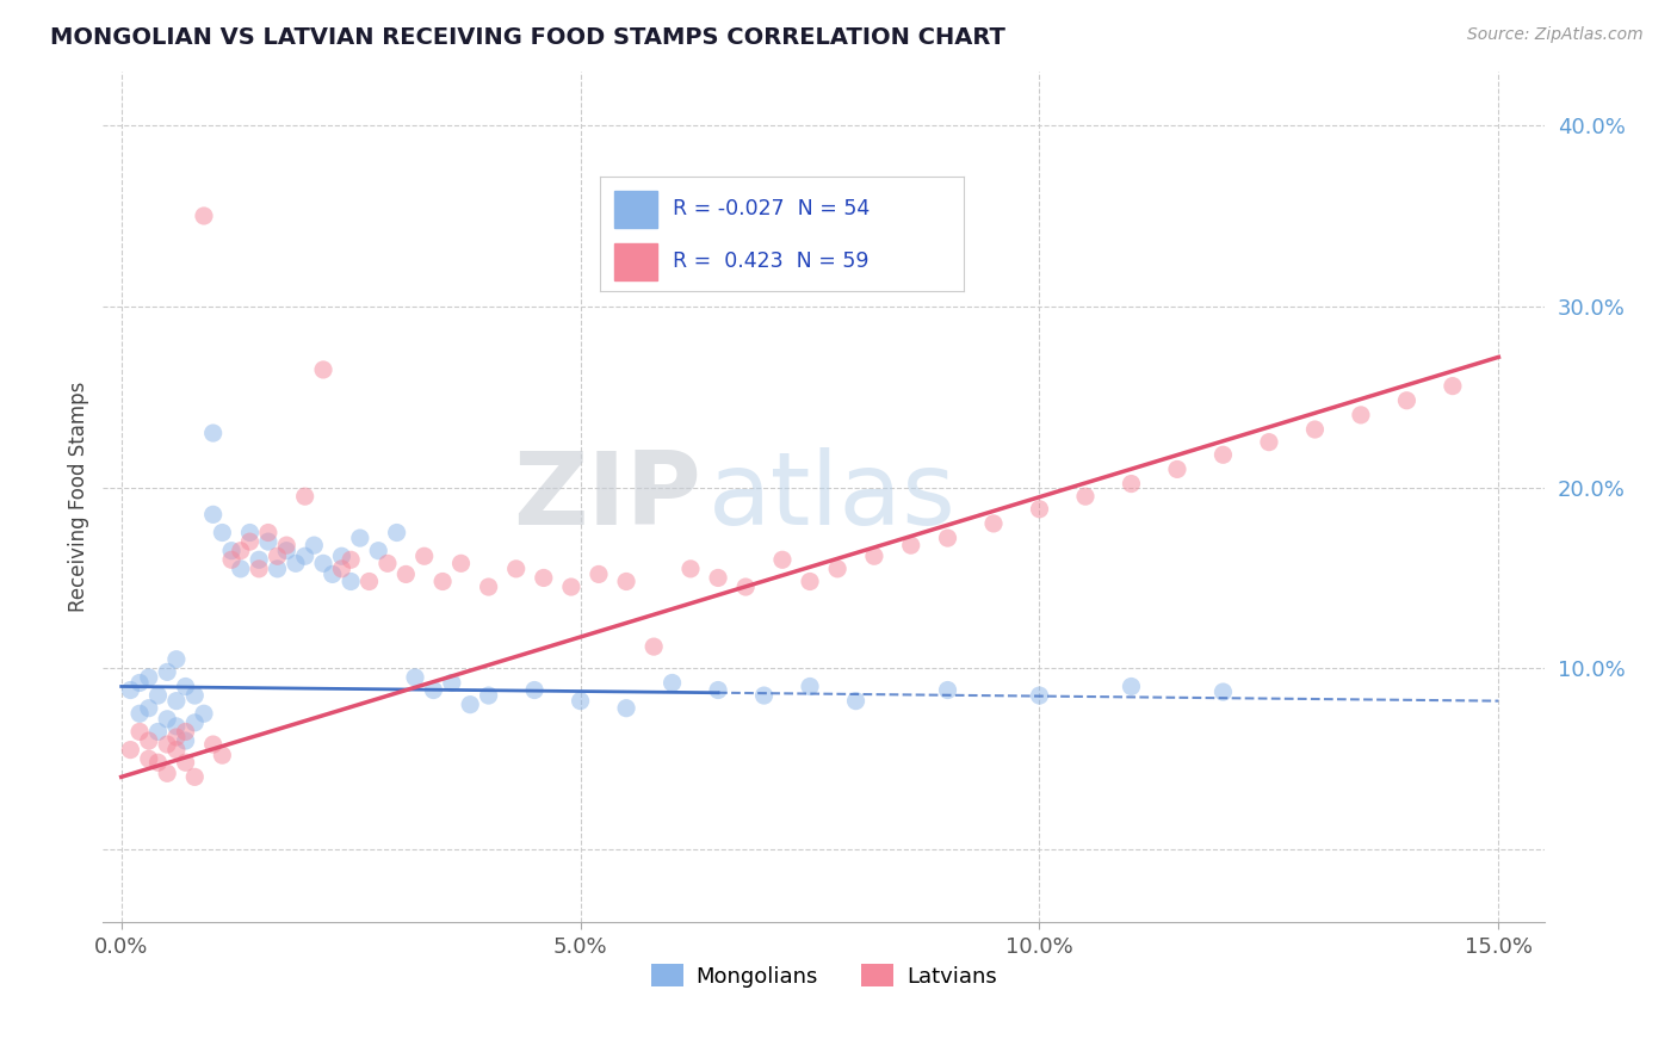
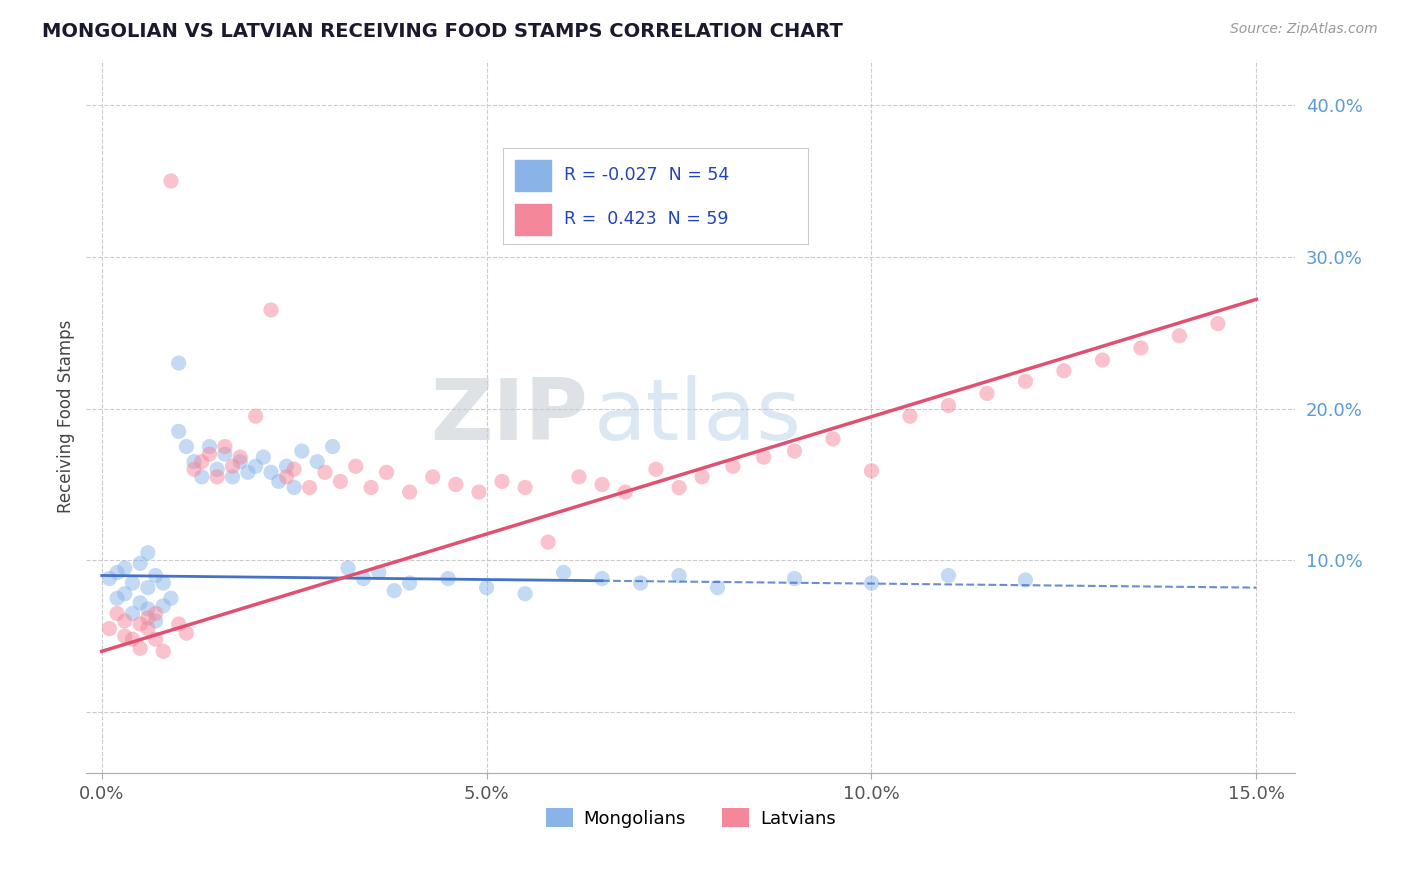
Latvians/10.0%: 18.8% -> 15.9%
